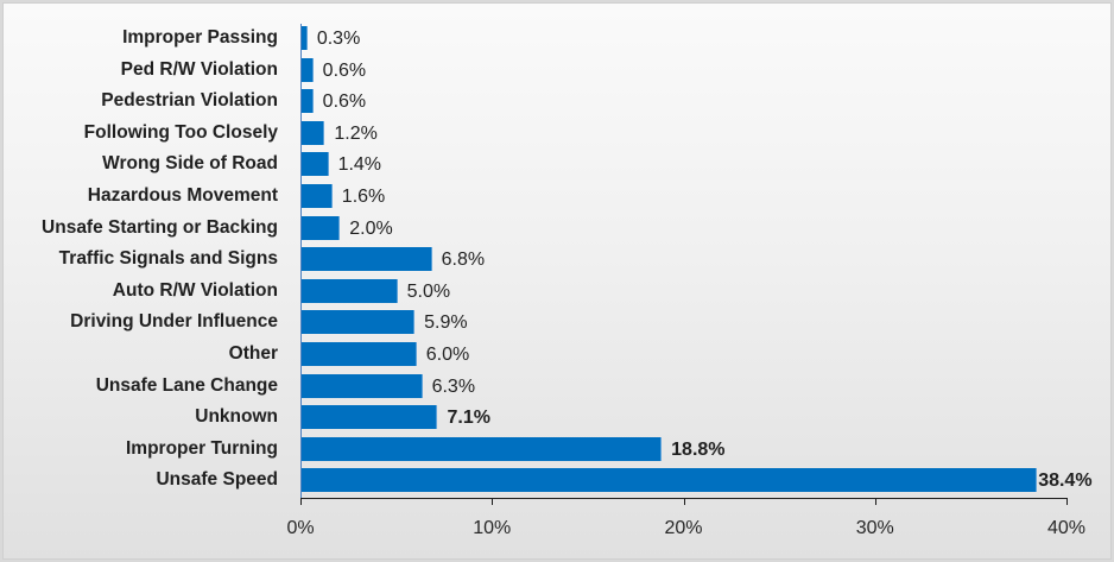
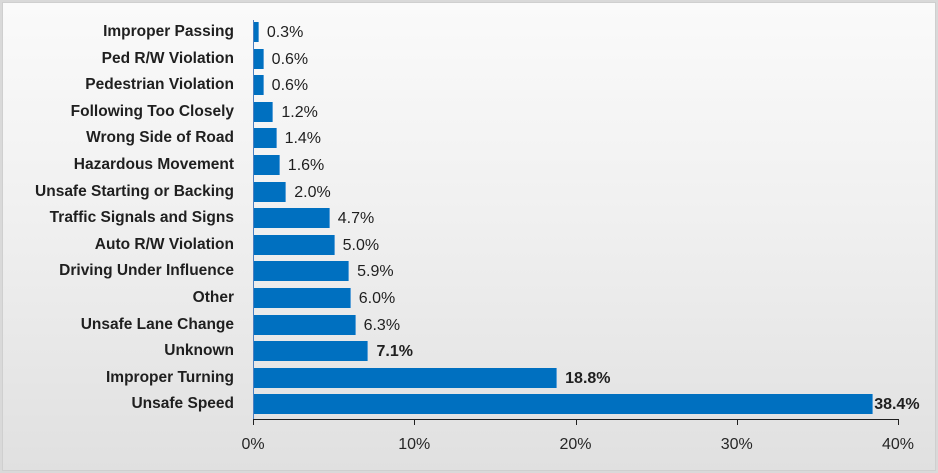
Traffic Signals and Signs: 6.8% -> 4.7%
